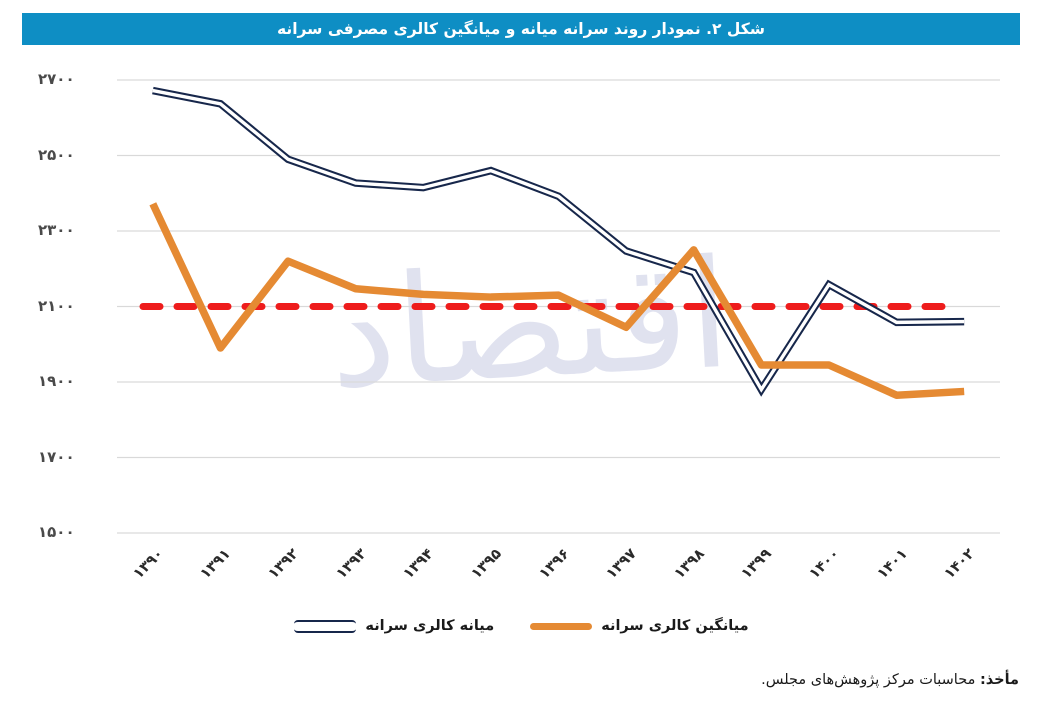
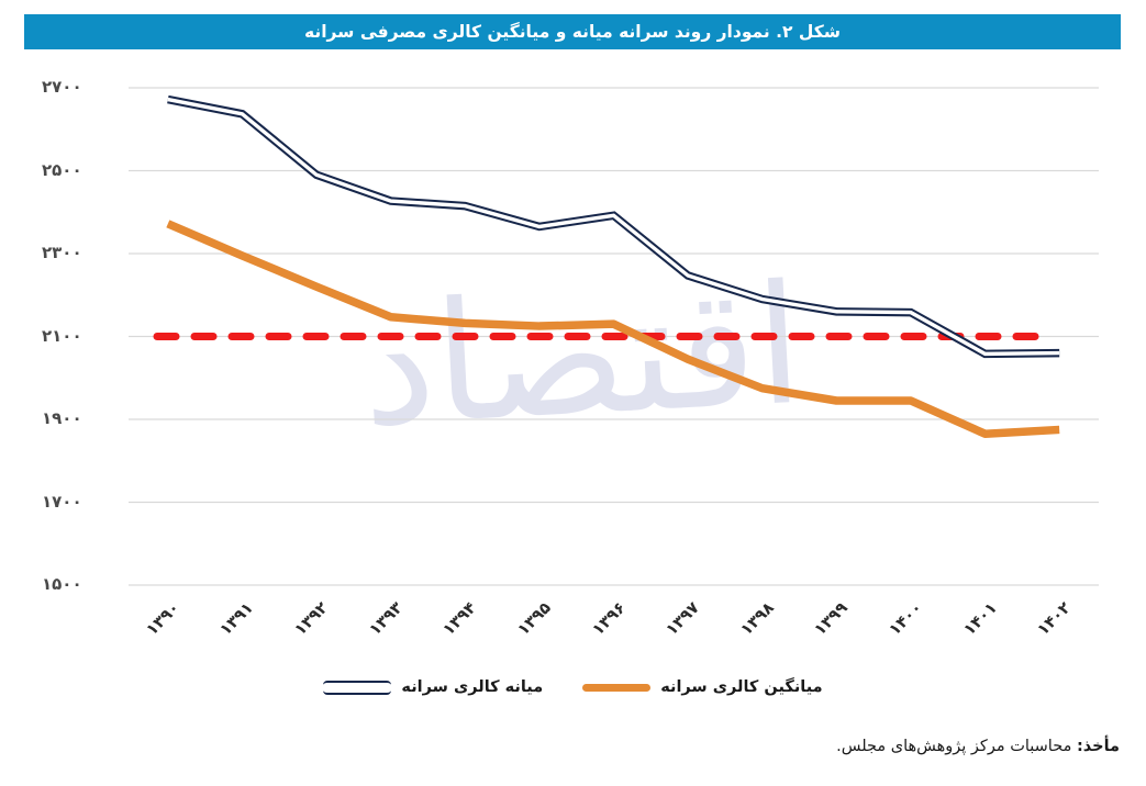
میانگین کالری سرانه/۱۳۹۱: 1990 -> 2300
میانه کالری سرانه/۱۳۹۵: 2460 -> 2360
میانگین کالری سرانه/۱۳۹۸: 2250 -> 1980
میانه کالری سرانه/۱۳۹۹: 1880 -> 2160
